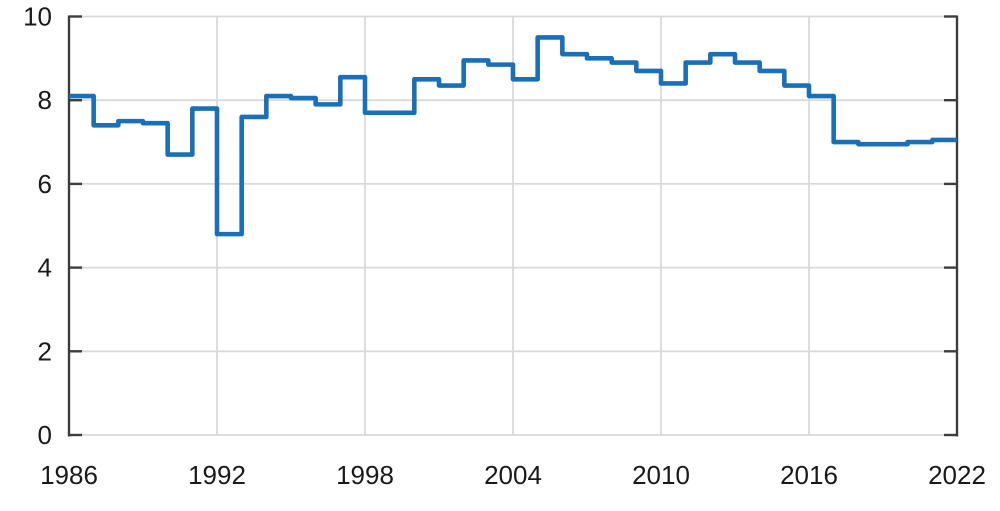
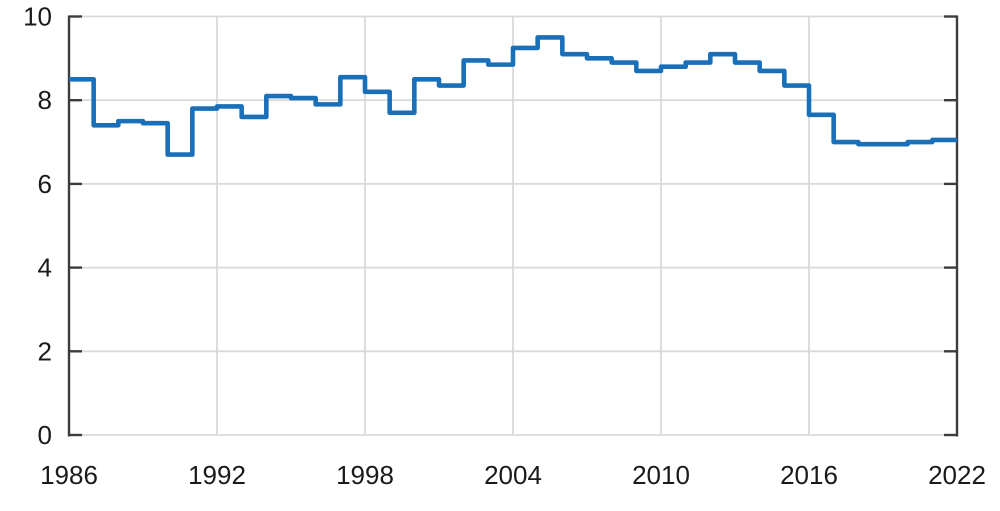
1986: 8.1 -> 8.5
1992: 4.8 -> 7.8
1998: 7.7 -> 8.2
2004: 8.5 -> 9.2
2010: 8.4 -> 8.8
2016: 8.1 -> 7.7
